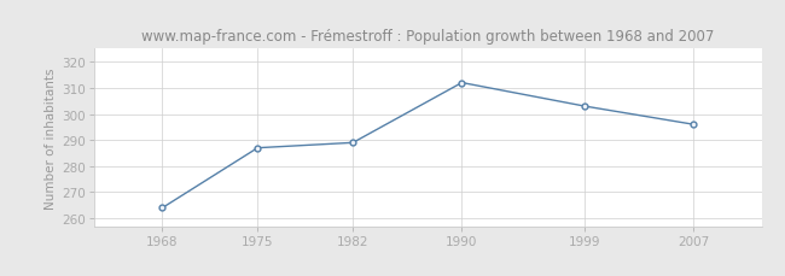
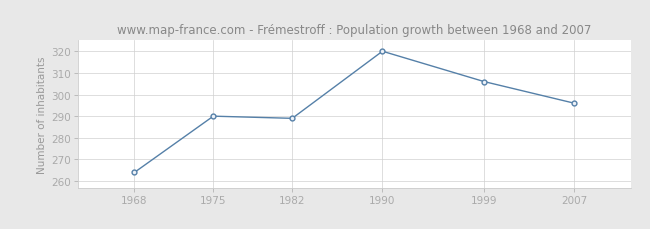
1975: 287 -> 290
1990: 312 -> 320
1999: 303 -> 306
